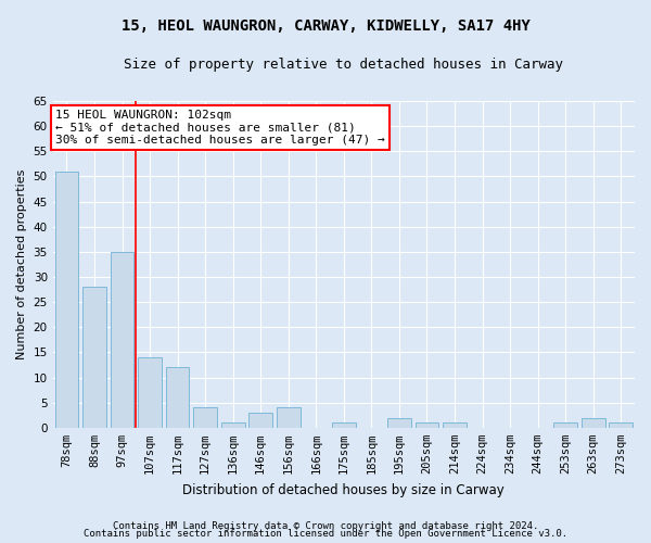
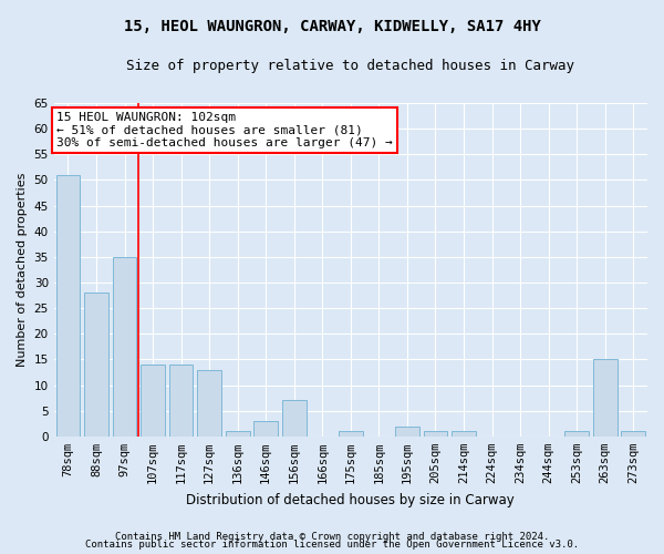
117sqm: 12 -> 14
127sqm: 4 -> 13
156sqm: 4 -> 7
263sqm: 2 -> 15
